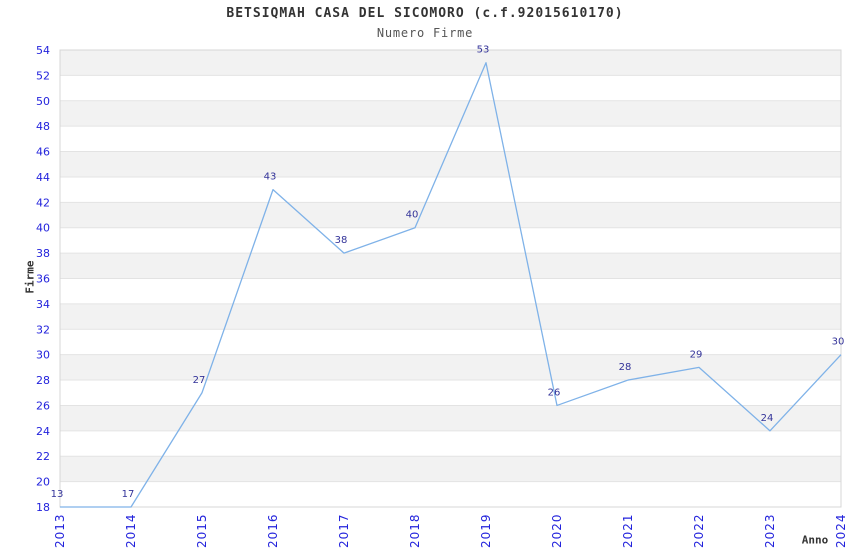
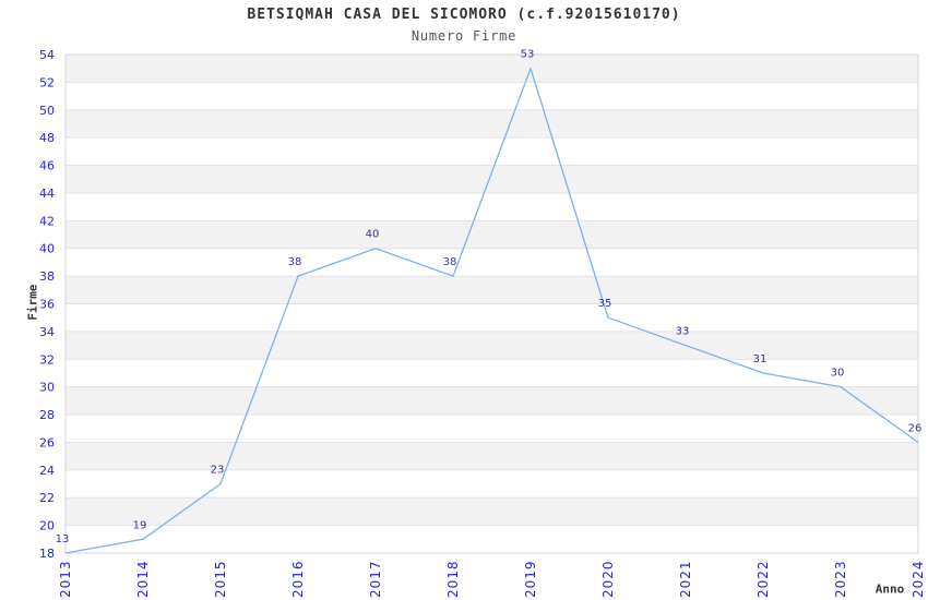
2014: 17 -> 19
2015: 27 -> 23
2016: 43 -> 38
2017: 38 -> 40
2018: 40 -> 38
2020: 26 -> 35
2021: 28 -> 33
2022: 29 -> 31
2023: 24 -> 30
2024: 30 -> 26
